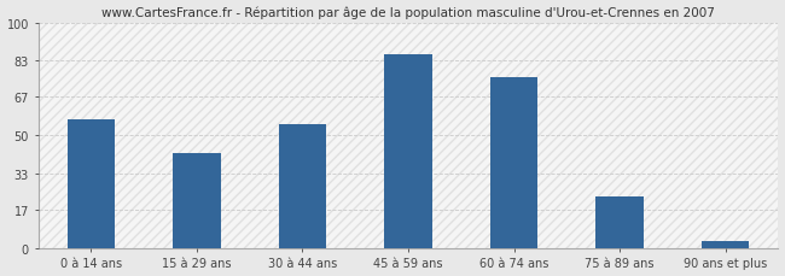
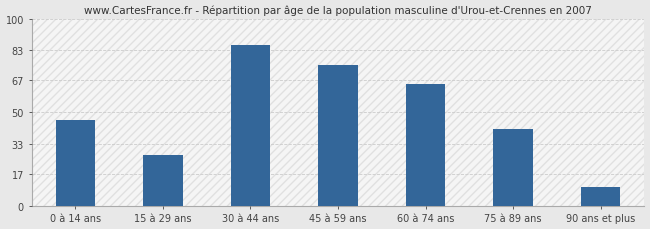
0 à 14 ans: 57 -> 46
15 à 29 ans: 42 -> 27
30 à 44 ans: 55 -> 86
45 à 59 ans: 86 -> 75
60 à 74 ans: 76 -> 65
75 à 89 ans: 23 -> 41
90 ans et plus: 3 -> 10
